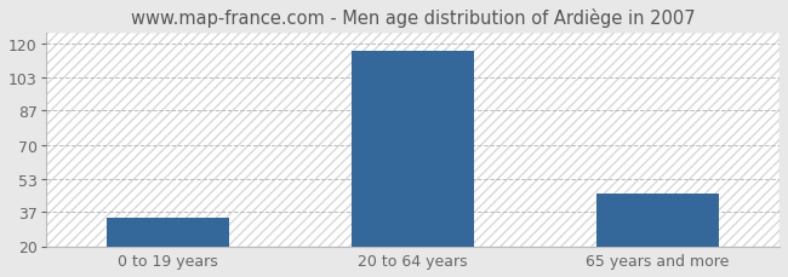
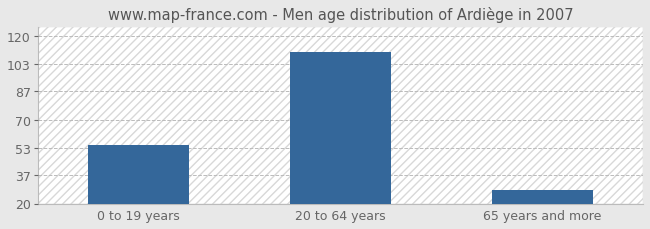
0 to 19 years: 34 -> 55
20 to 64 years: 116 -> 110
65 years and more: 46 -> 28
